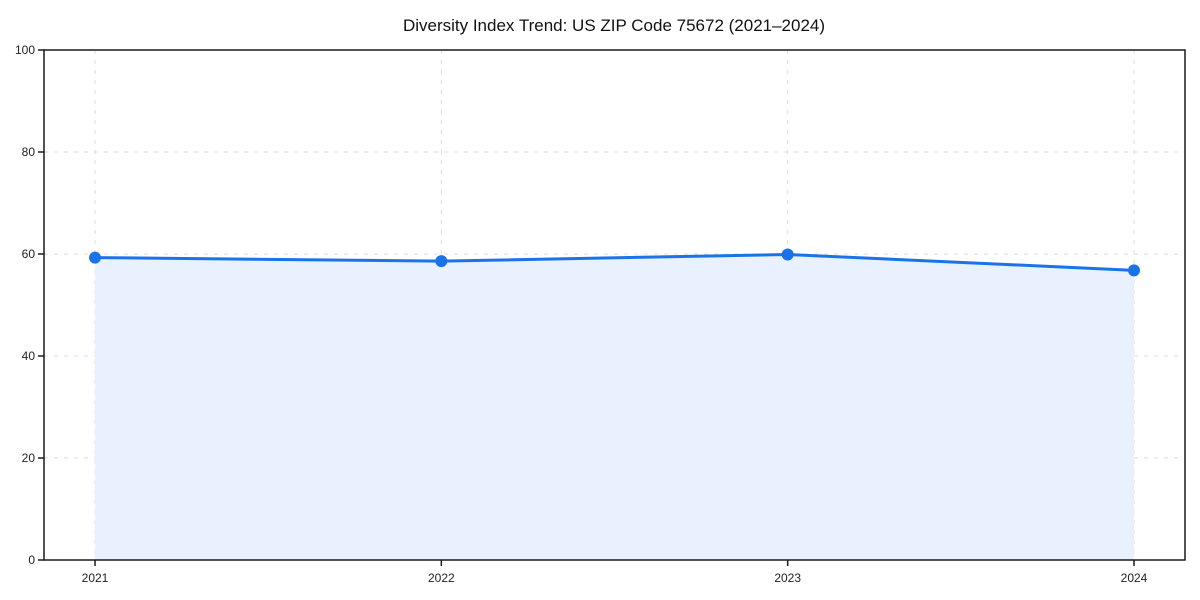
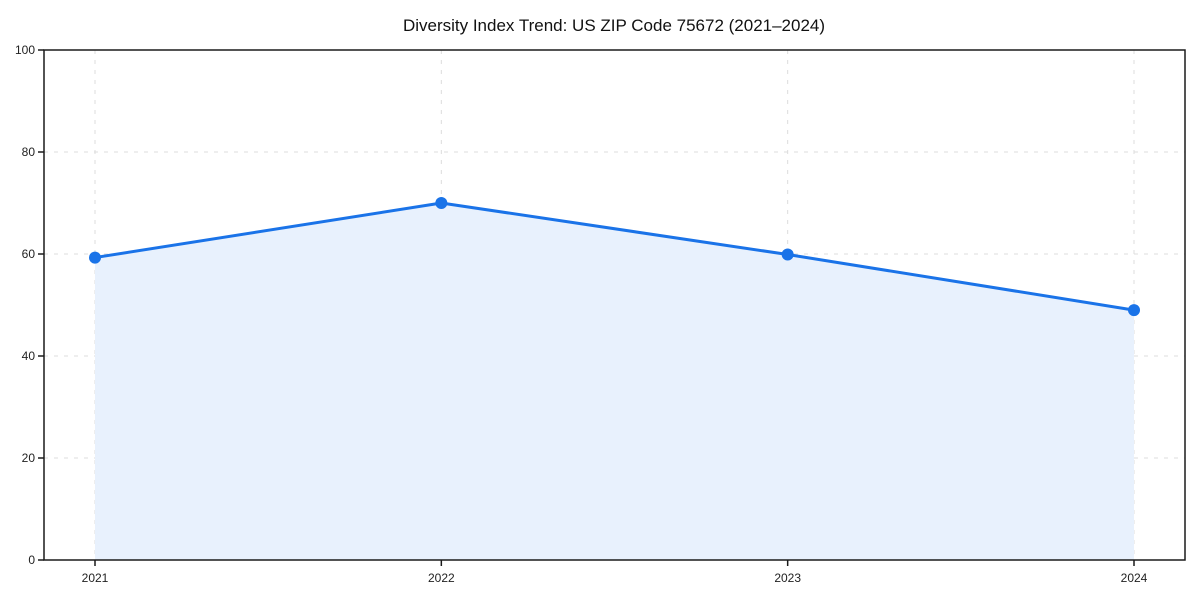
2022: 59 -> 70
2024: 57 -> 49
